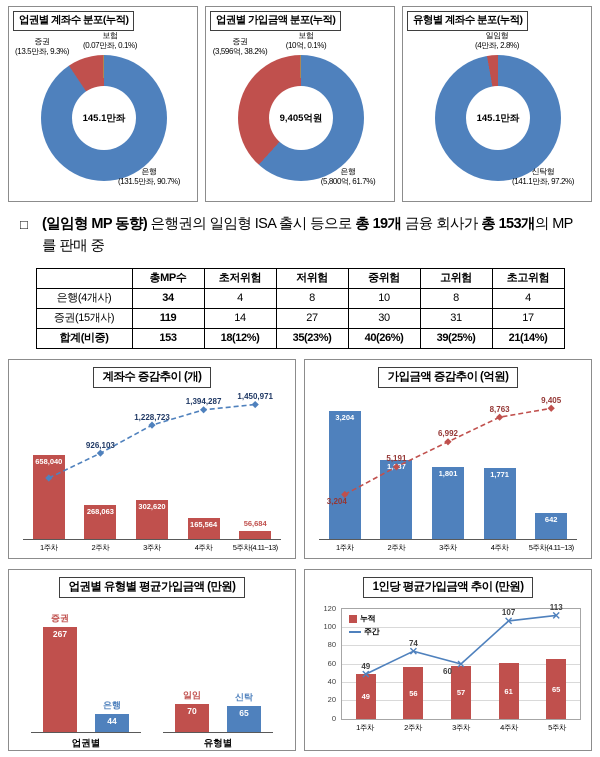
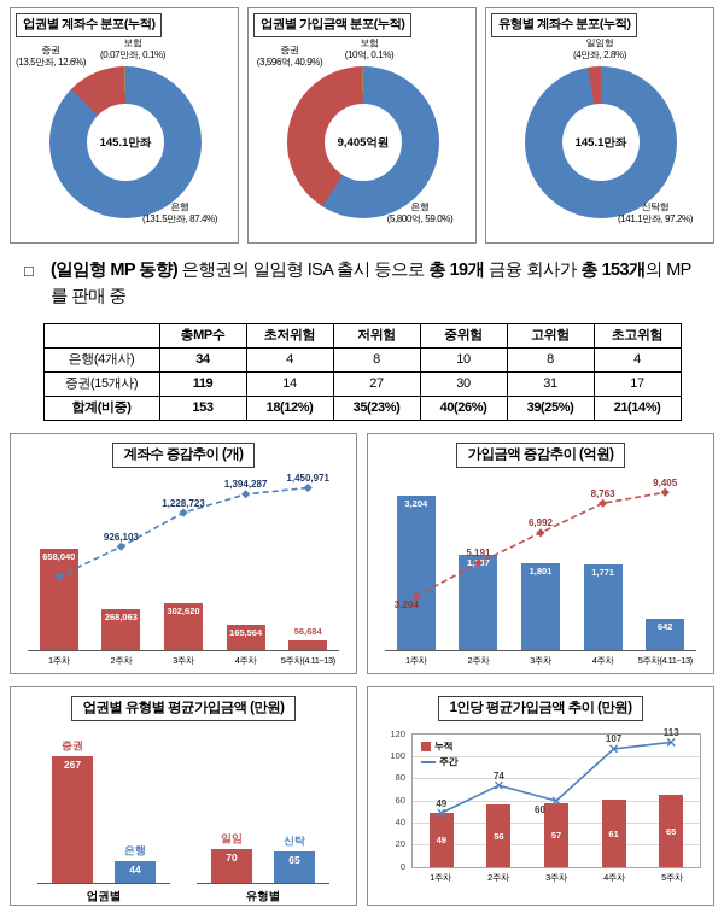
업권별 계좌수 분포(누적)/은행: 90.7% -> 87.4%
업권별 계좌수 분포(누적)/증권: 9.3% -> 12.6%
업권별 가입금액 분포(누적)/은행: 61.7% -> 59.0%
업권별 가입금액 분포(누적)/증권: 38.2% -> 40.9%
